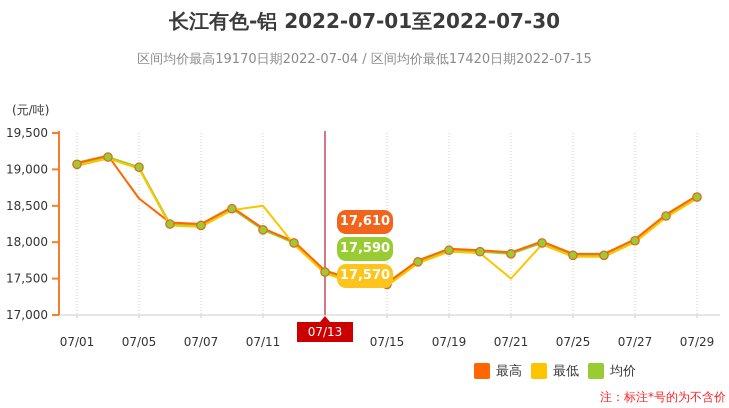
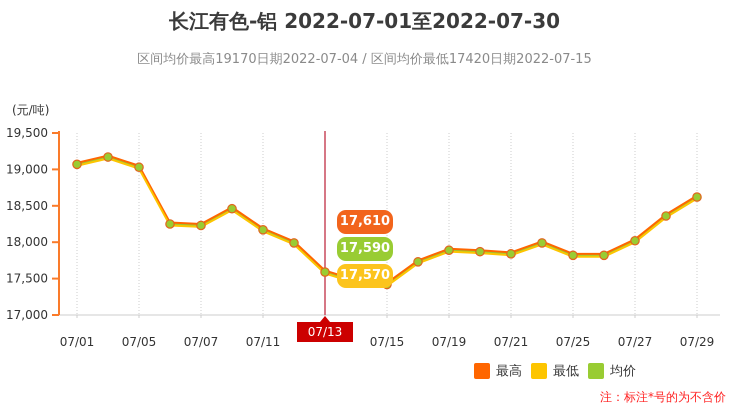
最高/07/05: 18600 -> 19000
最低/07/11: 18500 -> 18200
最低/07/21: 17500 -> 17800
